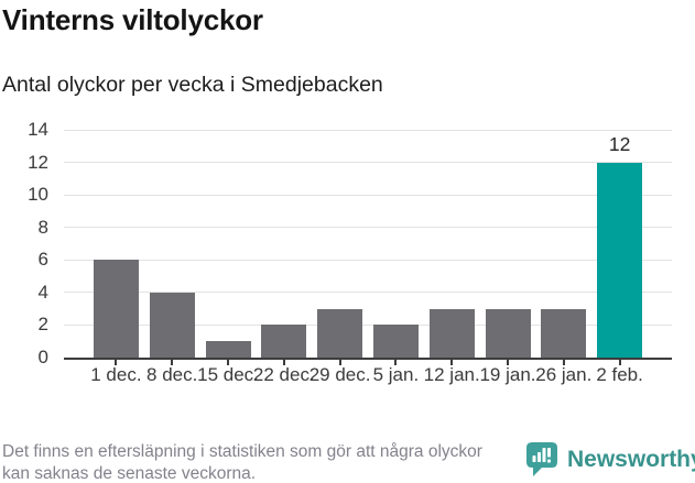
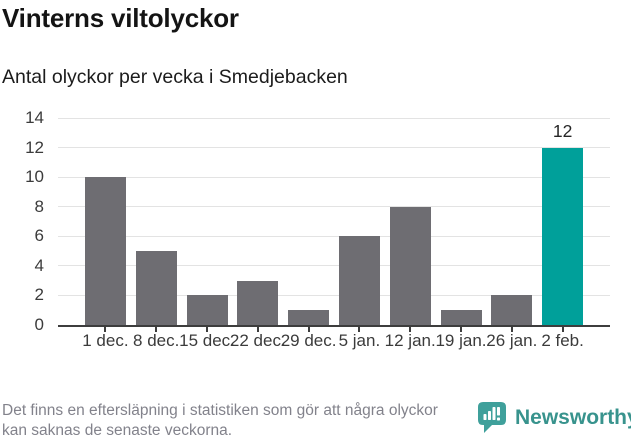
1 dec.: 6 -> 10
8 dec.: 4 -> 5
15 dec.: 1 -> 2
22 dec.: 2 -> 3
29 dec.: 3 -> 1
5 jan.: 2 -> 6
12 jan.: 3 -> 8
19 jan.: 3 -> 1
26 jan.: 3 -> 2
